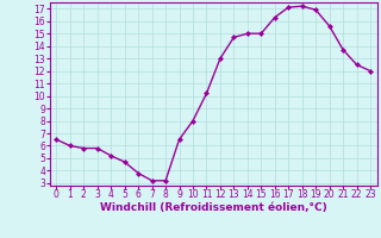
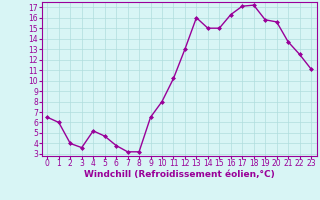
2: 5.8 -> 4.0
3: 5.8 -> 3.6
13: 14.7 -> 16.0
19: 16.9 -> 15.8
23: 12.0 -> 11.1
